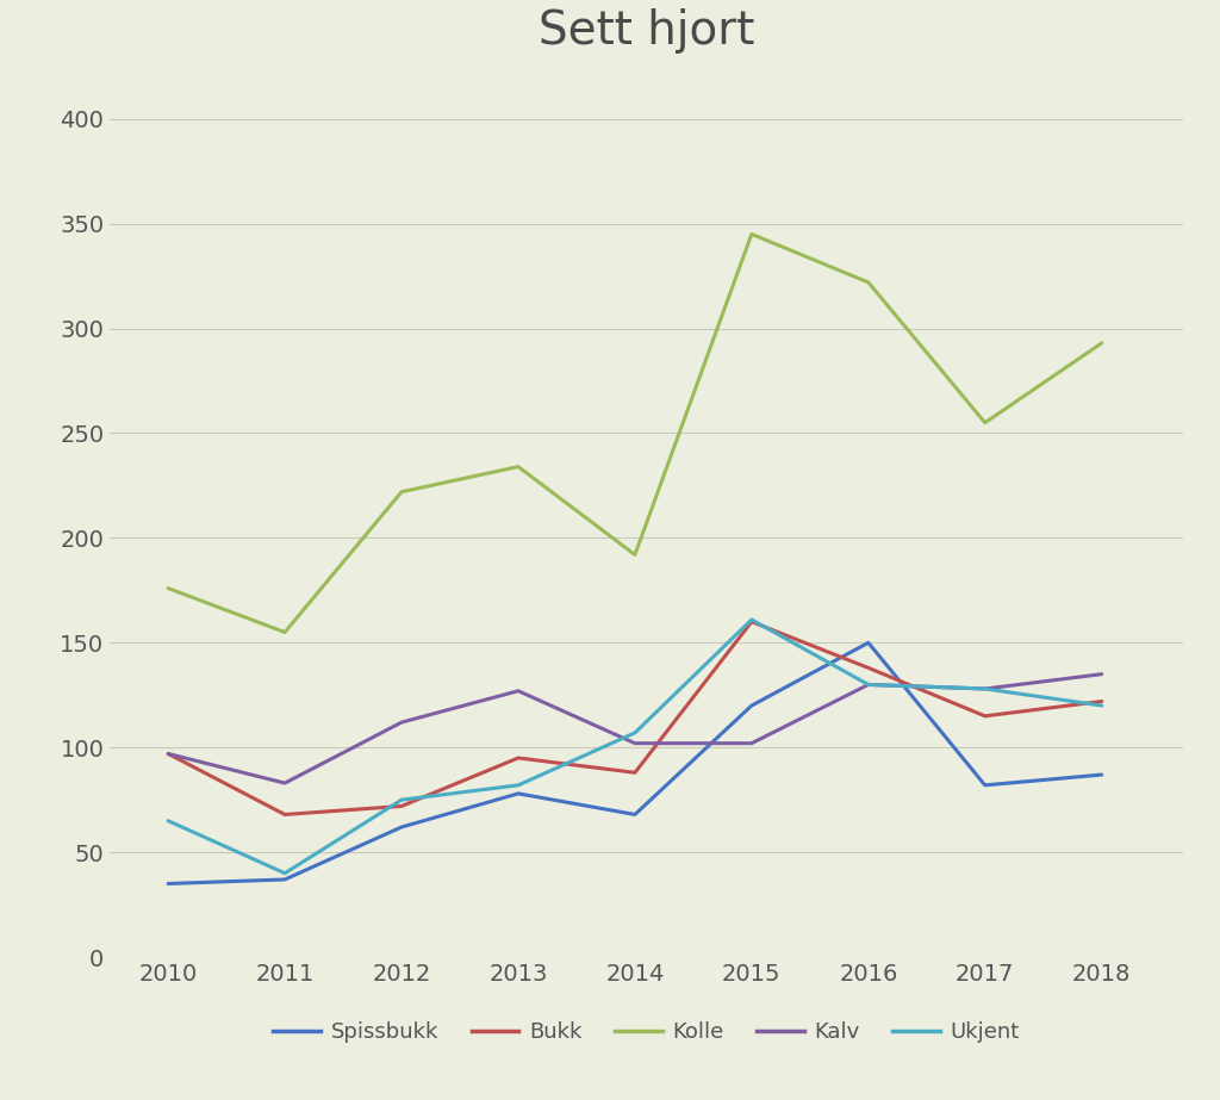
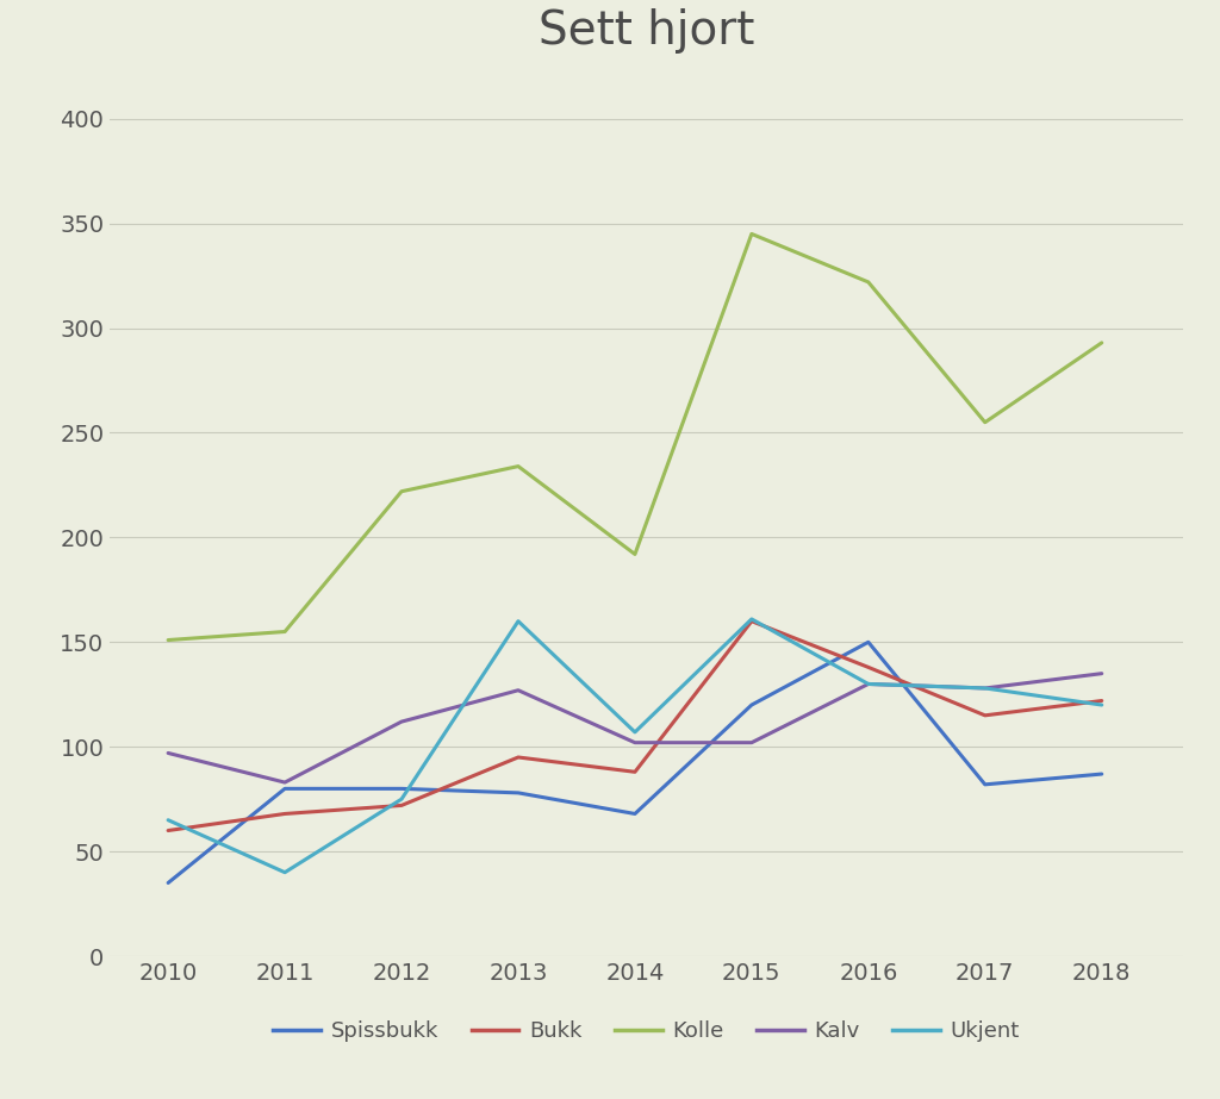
Bukk/2010: 97 -> 60
Kolle/2010: 176 -> 151
Spissbukk/2011: 37 -> 80
Spissbukk/2012: 62 -> 80
Ukjent/2013: 82 -> 160
